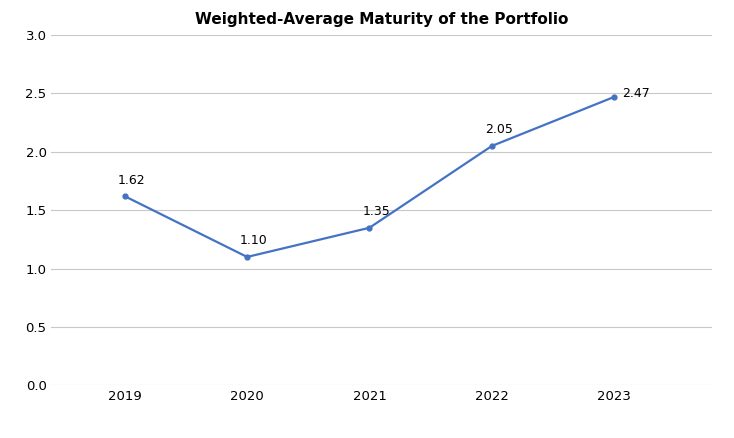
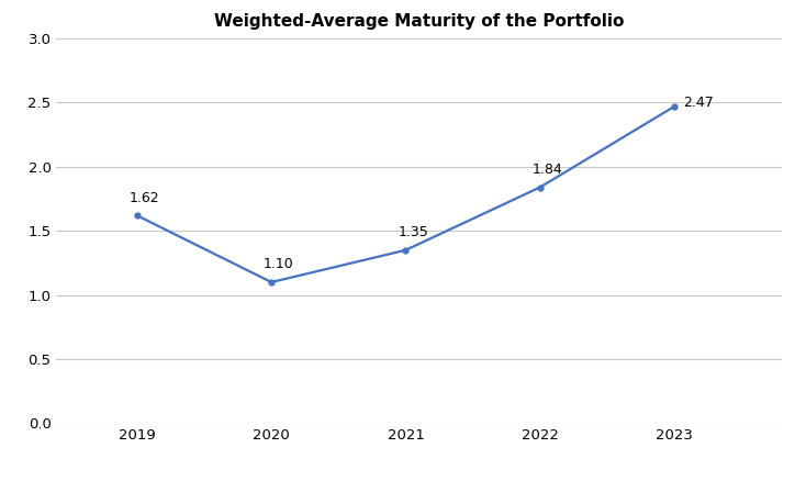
2022: 2.05 -> 1.84
